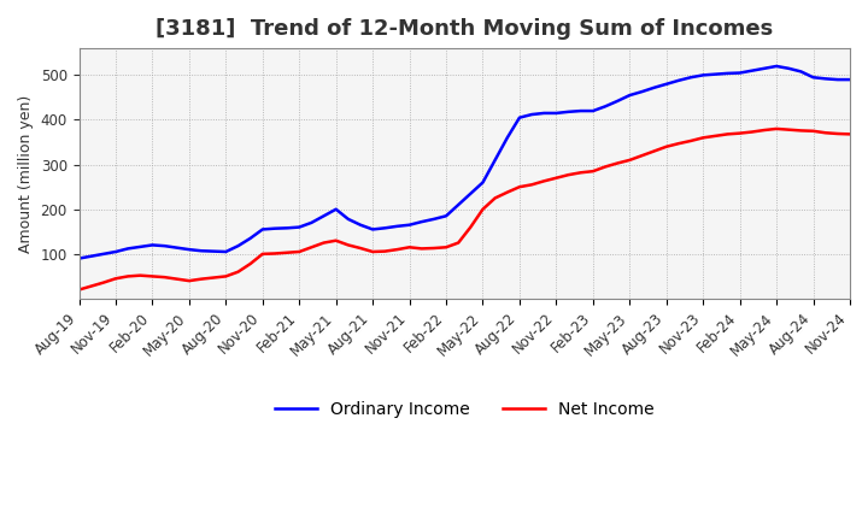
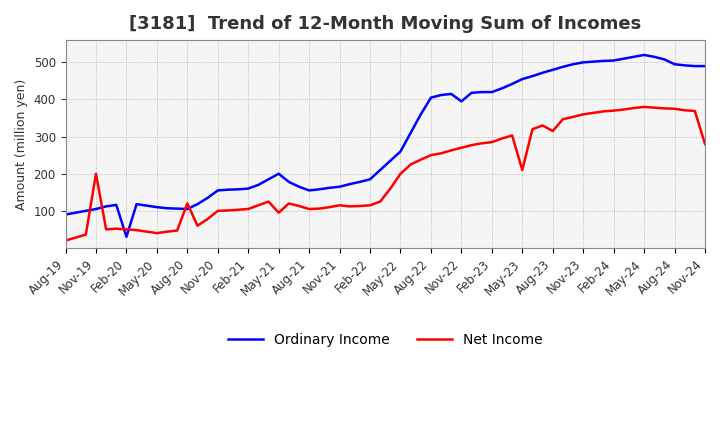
Net Income/Nov-19: 45 -> 200
Ordinary Income/Feb-20: 120 -> 30
Net Income/Aug-20: 50 -> 120
Net Income/May-21: 130 -> 95
Ordinary Income/Nov-22: 415 -> 395
Net Income/May-23: 310 -> 210
Net Income/Aug-23: 340 -> 315
Net Income/Nov-24: 368 -> 280
